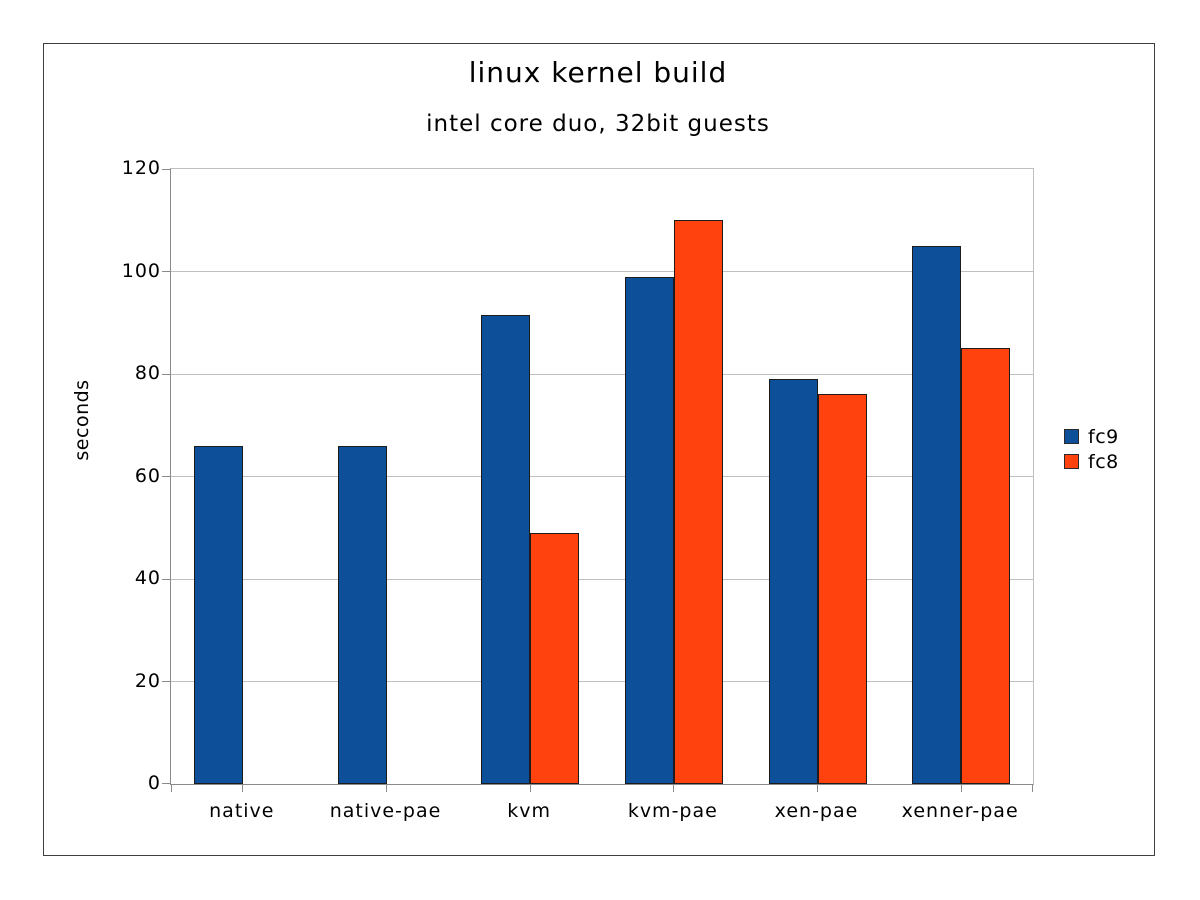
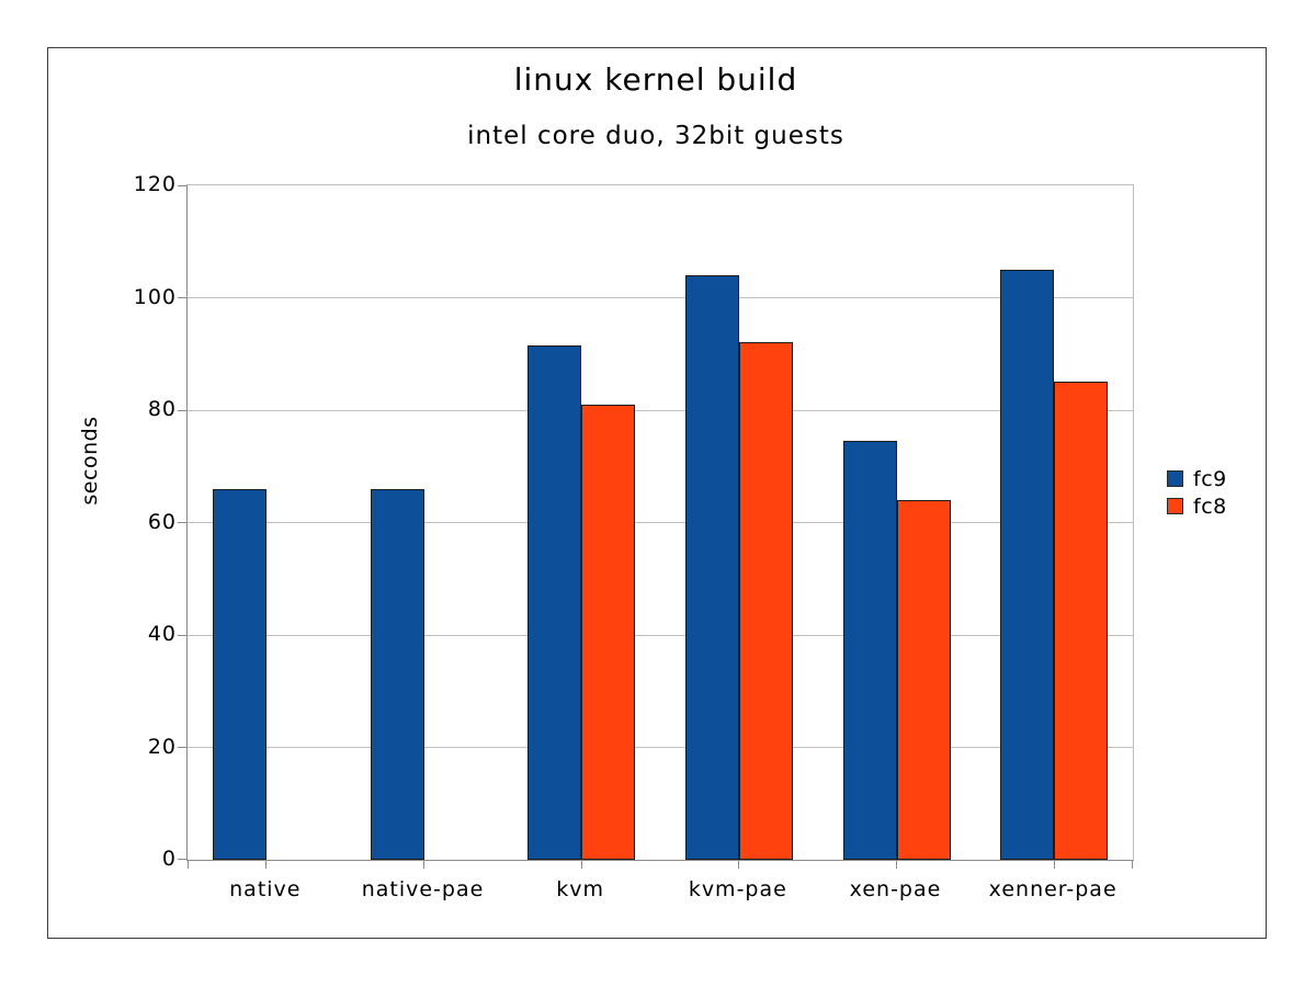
fc8/kvm: 49 -> 81
fc9/kvm-pae: 99 -> 104
fc8/kvm-pae: 110 -> 92
fc9/xen-pae: 79 -> 74
fc8/xen-pae: 76 -> 64
